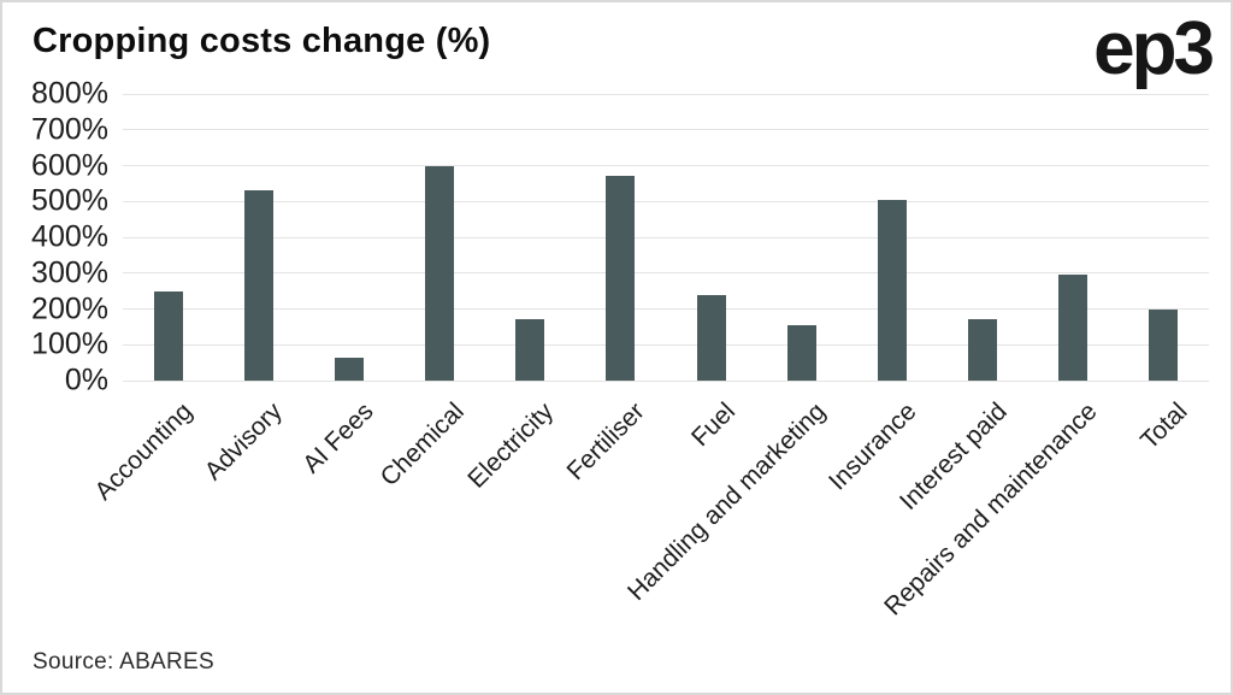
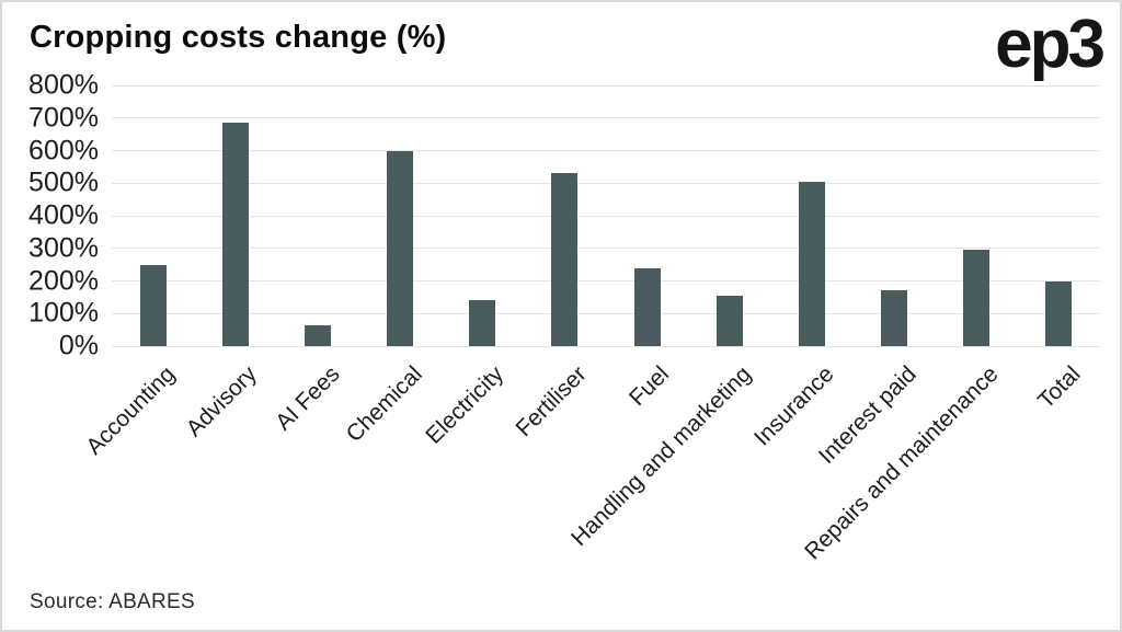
Advisory: 530% -> 680%
Electricity: 170% -> 140%
Fertiliser: 570% -> 530%
